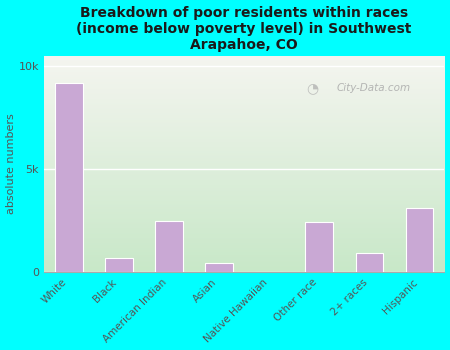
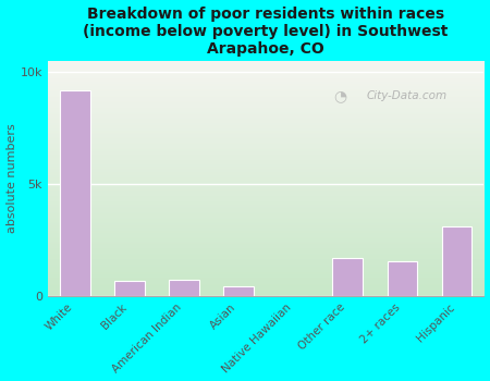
American Indian: 2.50k -> 0.75k
Other race: 2.45k -> 1.70k
2+ races: 0.95k -> 1.55k
